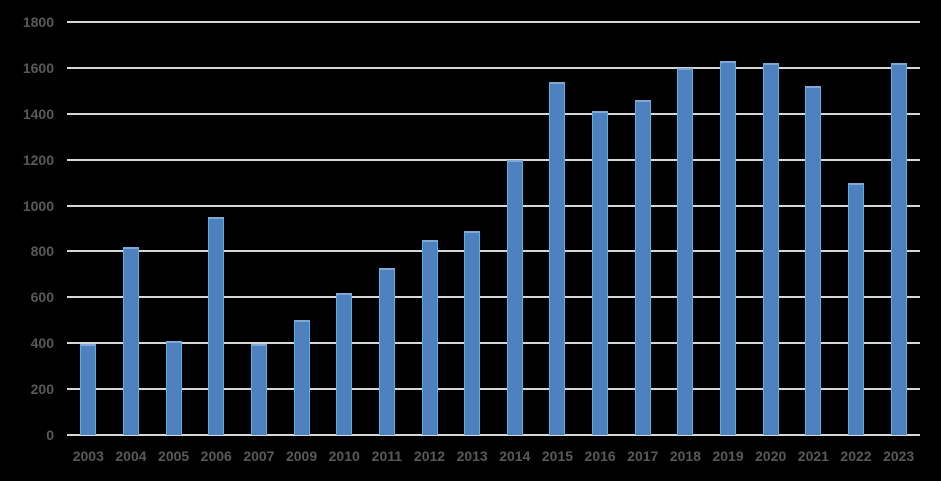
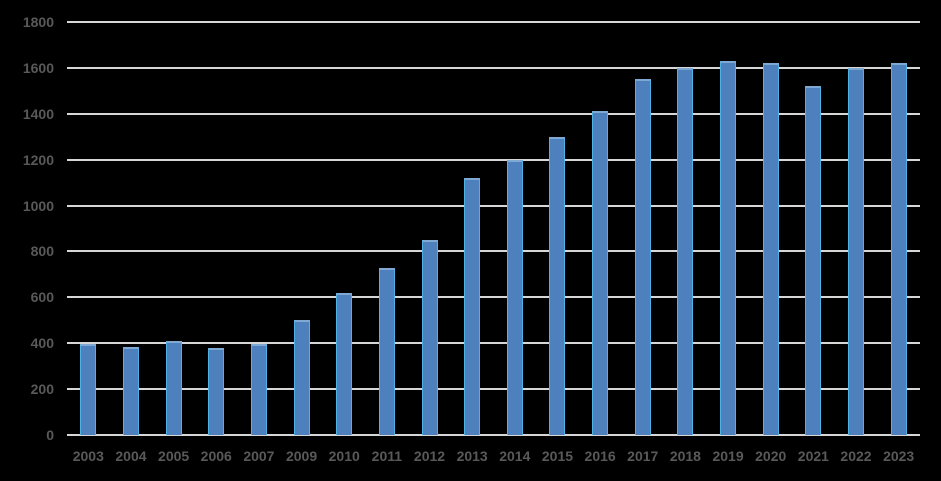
2004: 820 -> 380
2006: 950 -> 380
2013: 890 -> 1120
2015: 1540 -> 1300
2017: 1460 -> 1550
2022: 1100 -> 1600
